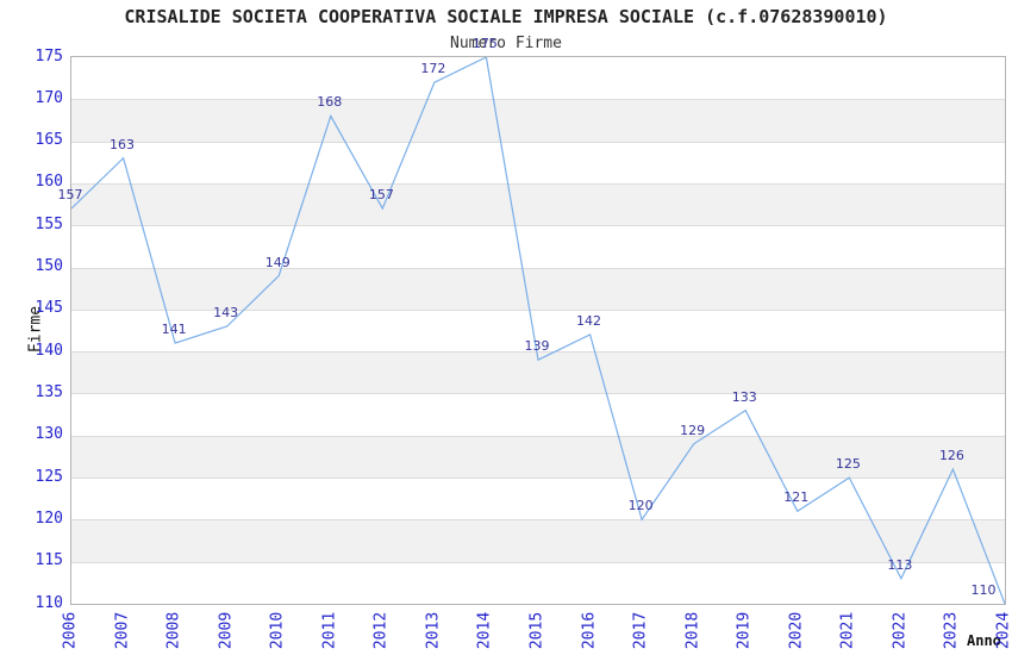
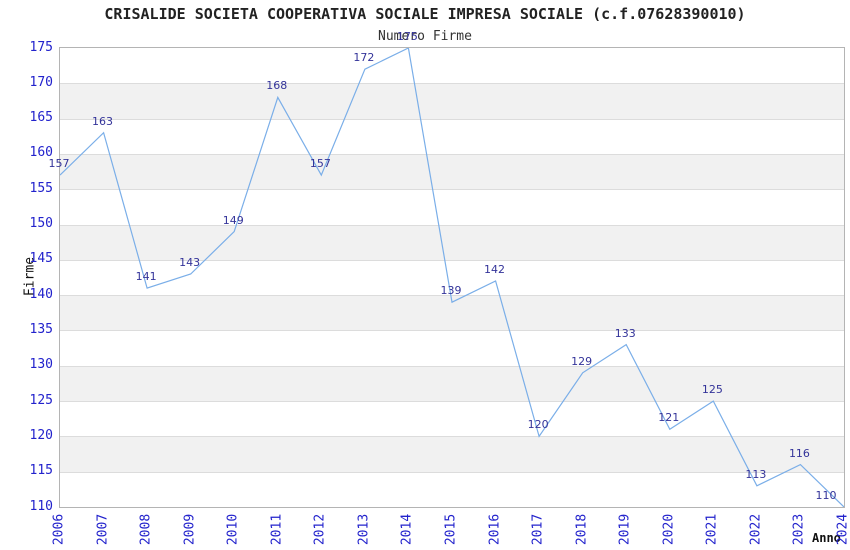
2023: 126 -> 116
